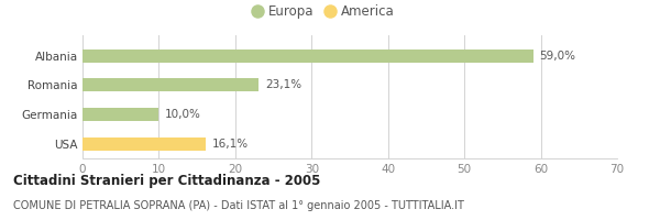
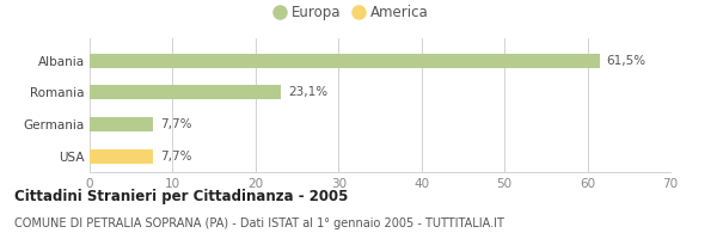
Albania: 59,0% -> 61,5%
Germania: 10,0% -> 7,7%
USA: 16,1% -> 7,7%
